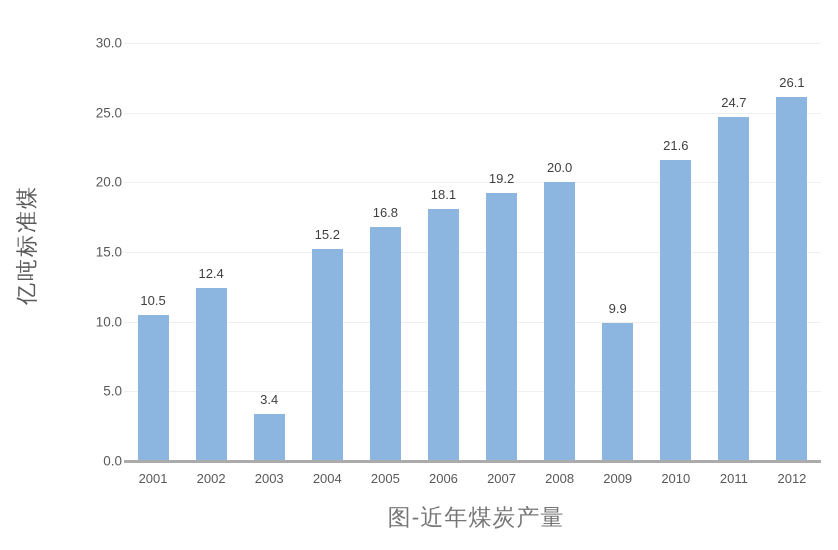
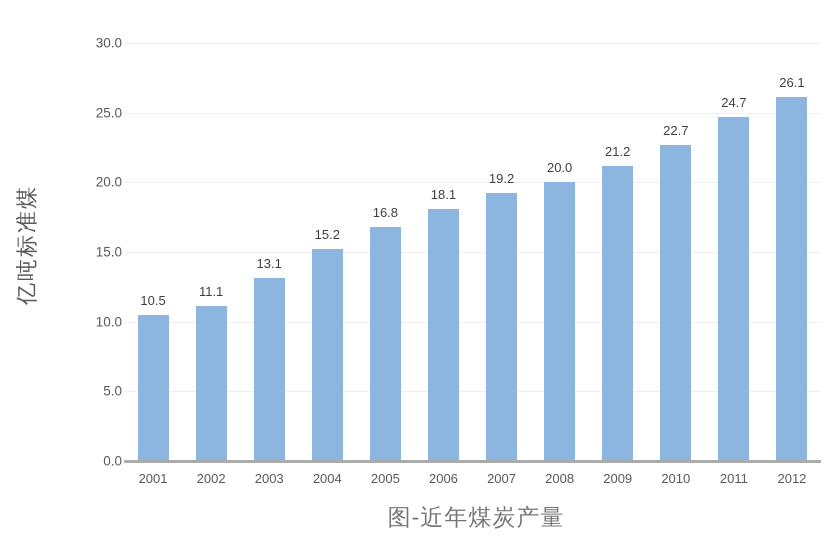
2002: 12.4 -> 11.1
2003: 3.4 -> 13.1
2009: 9.9 -> 21.2
2010: 21.6 -> 22.7
